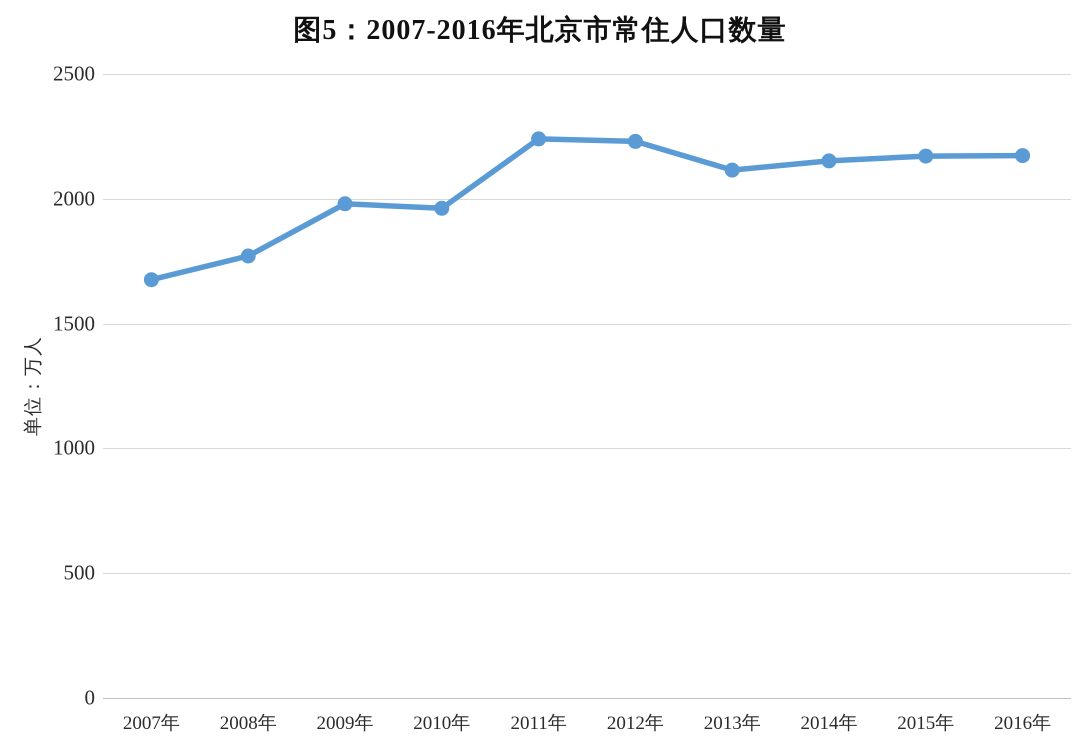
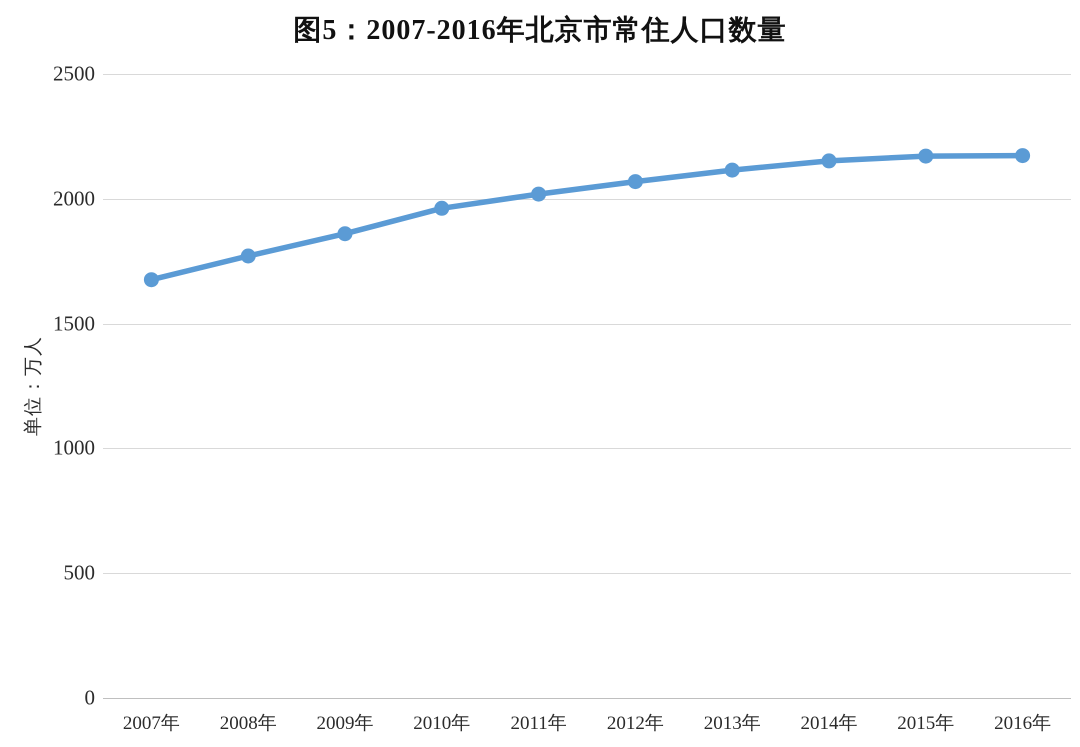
2009年: 1980 -> 1860
2011年: 2240 -> 2020
2012年: 2230 -> 2070
